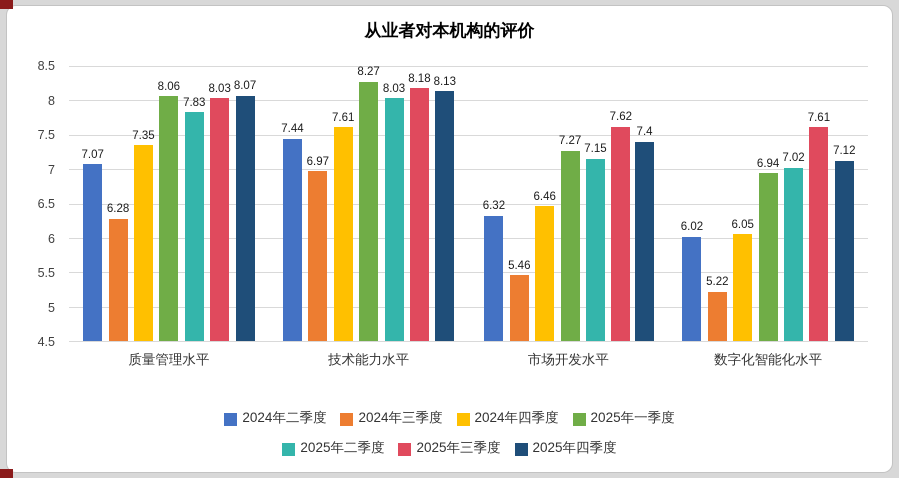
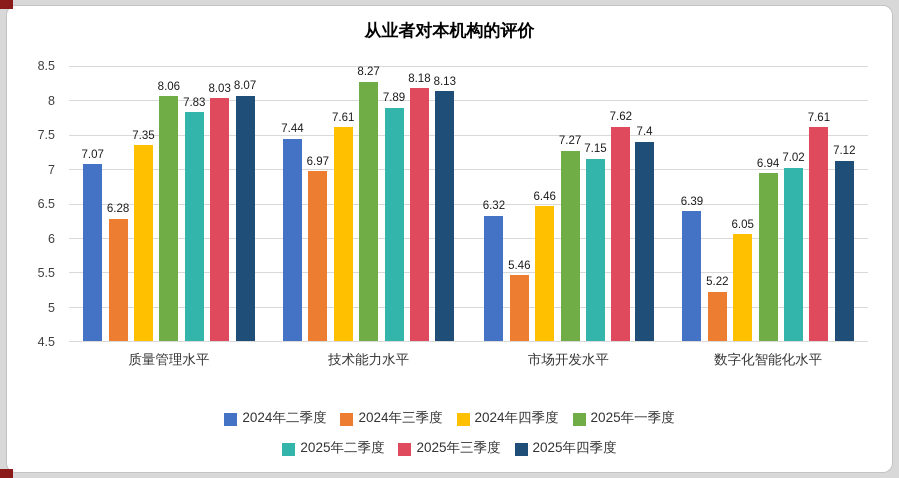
2025年二季度/技术能力水平: 8.03 -> 7.89
2024年二季度/数字化智能化水平: 6.02 -> 6.39
